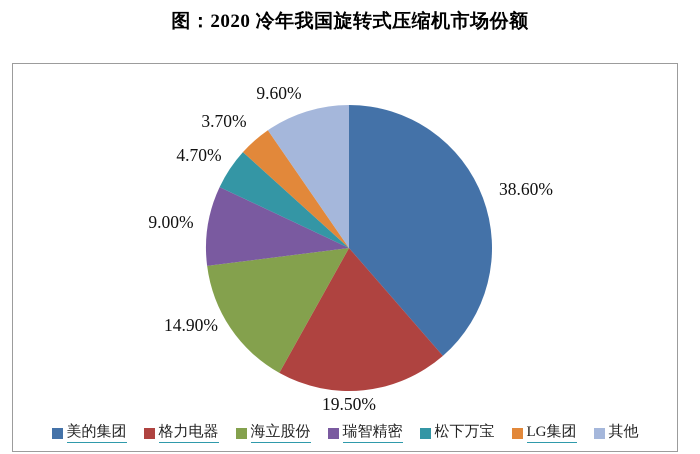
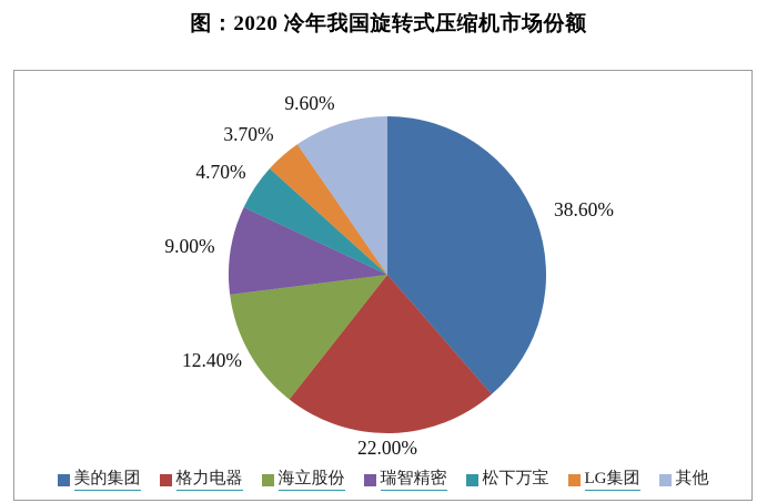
格力电器: 19.50% -> 22.00%
海立股份: 14.90% -> 12.40%
